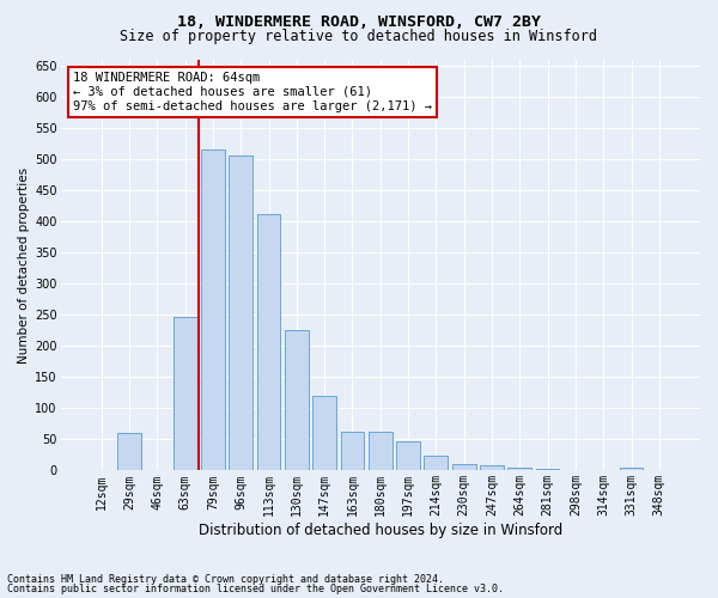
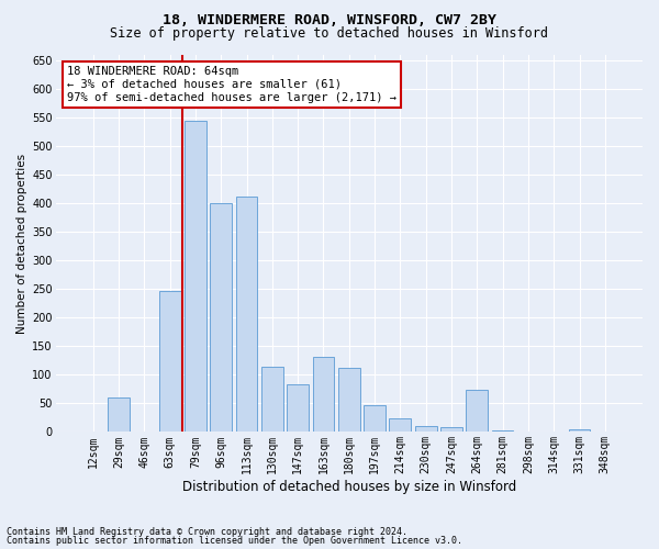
79sqm: 515 -> 544
96sqm: 507 -> 400
130sqm: 225 -> 114
147sqm: 120 -> 84
163sqm: 62 -> 132
180sqm: 62 -> 112
264sqm: 5 -> 74
